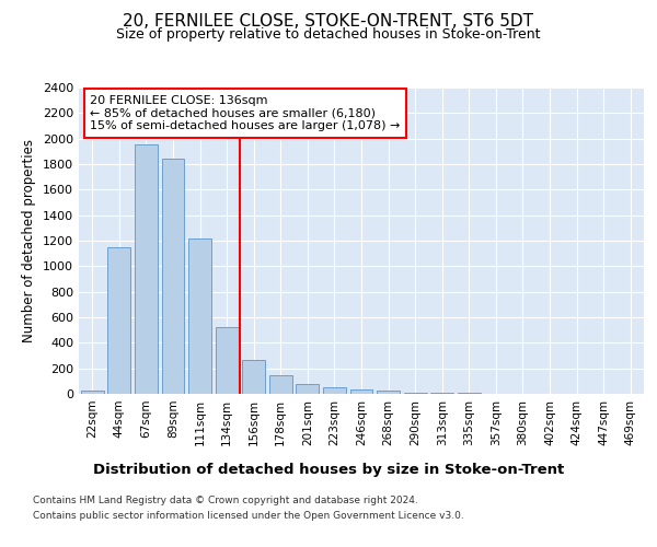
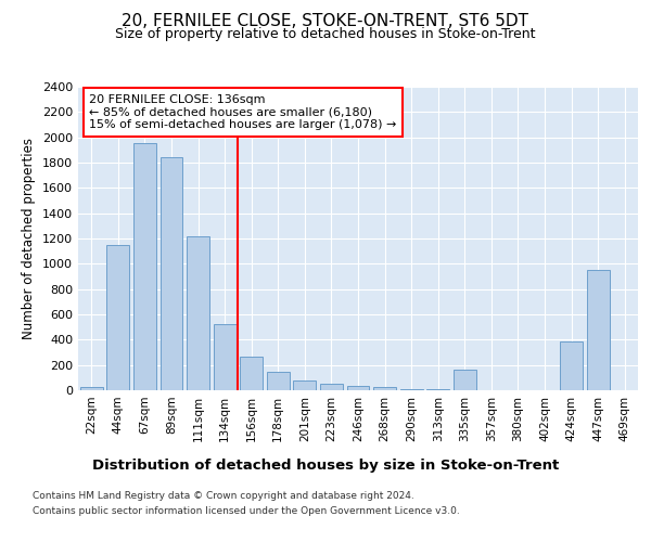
335sqm: 0 -> 160
424sqm: 0 -> 390
447sqm: 0 -> 950
